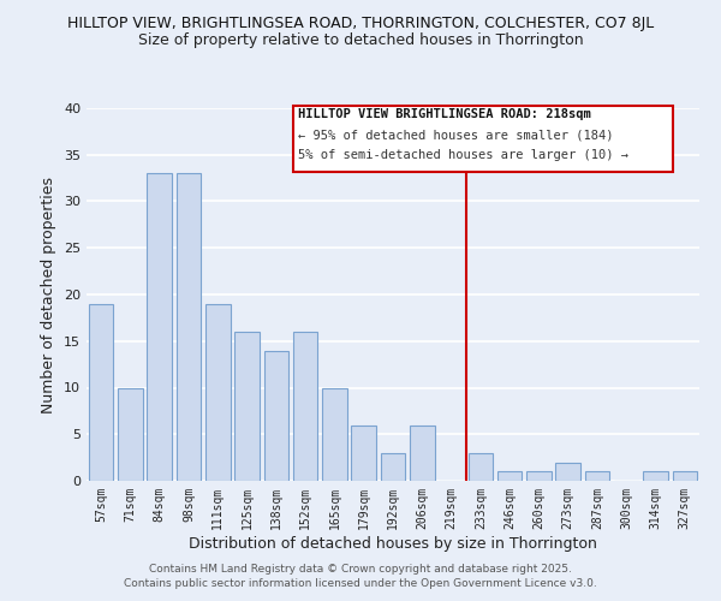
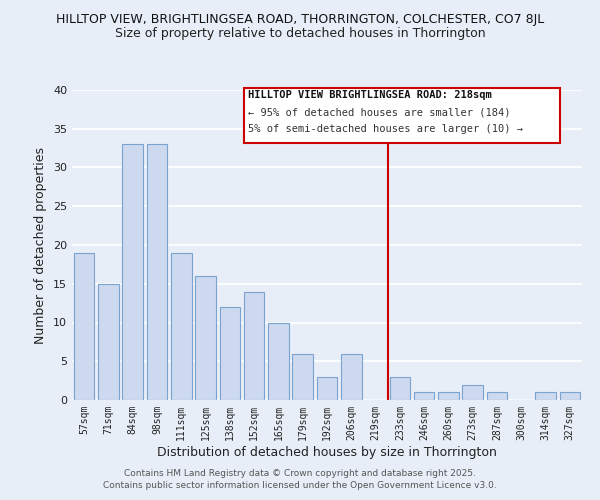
71sqm: 10 -> 15
138sqm: 14 -> 12
152sqm: 16 -> 14
